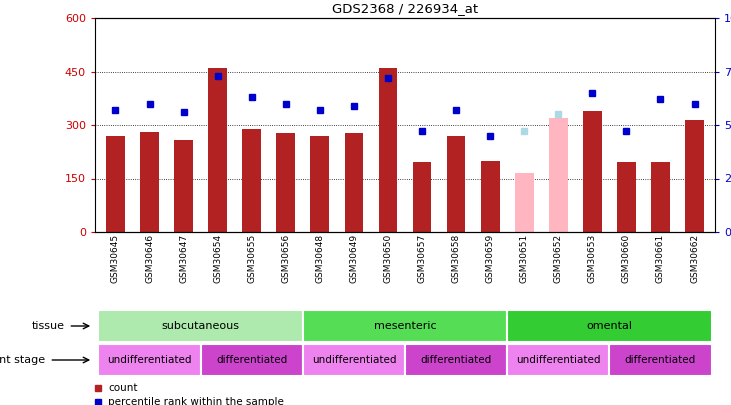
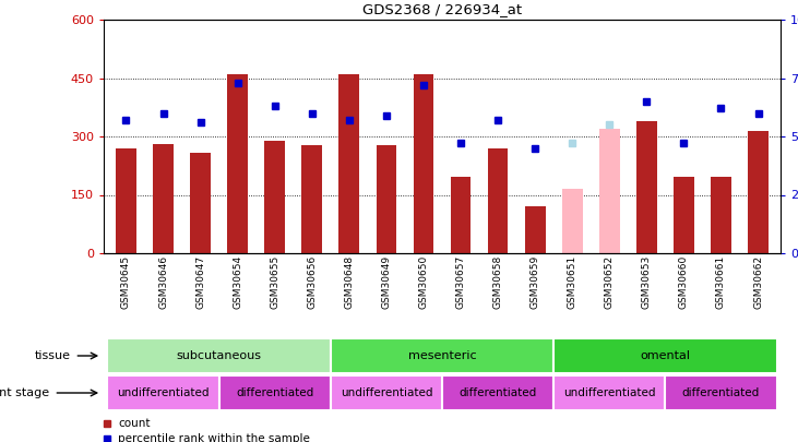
GSM30648: 270 -> 460
GSM30659: 200 -> 120
